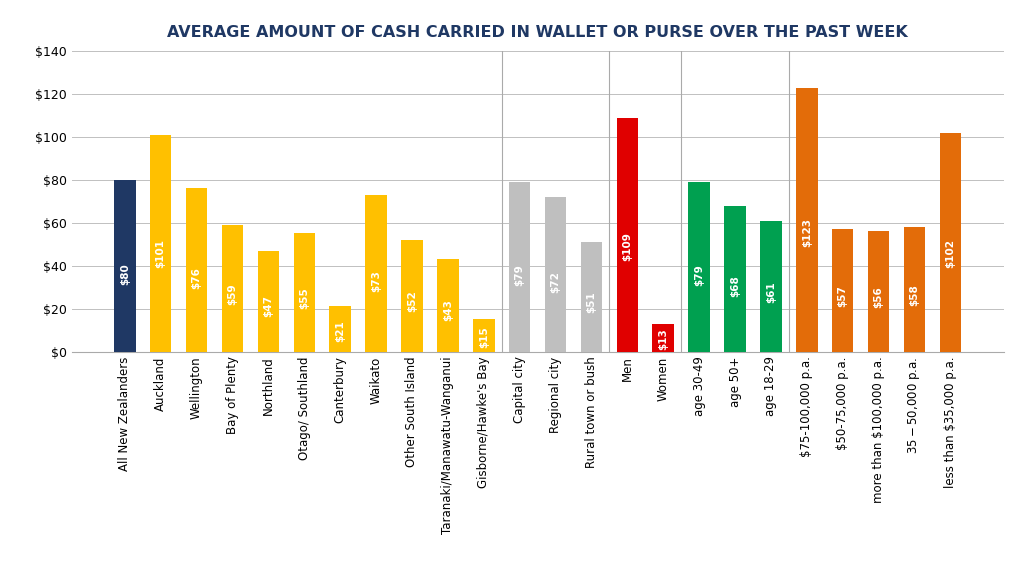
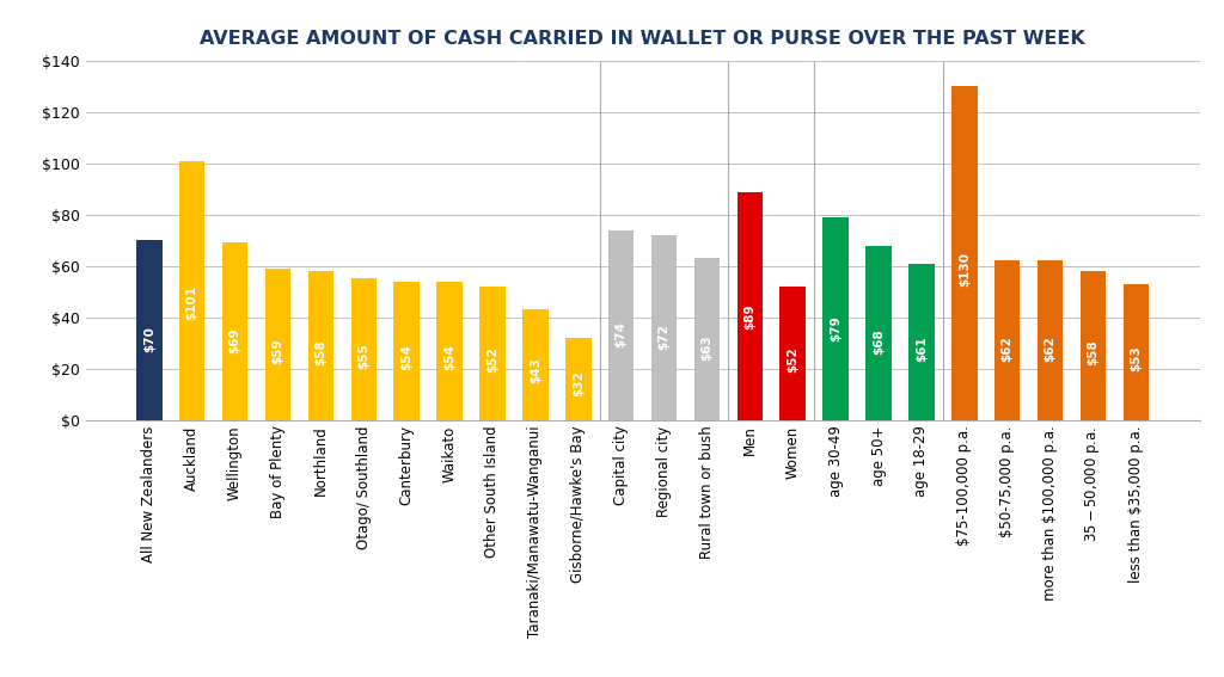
All New Zealanders: $80 -> $70
Wellington: $76 -> $69
Northland: $47 -> $58
Canterbury: $21 -> $54
Waikato: $73 -> $54
Gisborne/Hawke's Bay: $15 -> $32
Capital city: $79 -> $74
Rural town or bush: $51 -> $63
Men: $109 -> $89
Women: $13 -> $52
$75-100,000 p.a.: $123 -> $130
$50-75,000 p.a.: $57 -> $62
more than $100,000 p.a.: $56 -> $62
less than $35,000 p.a.: $102 -> $53
